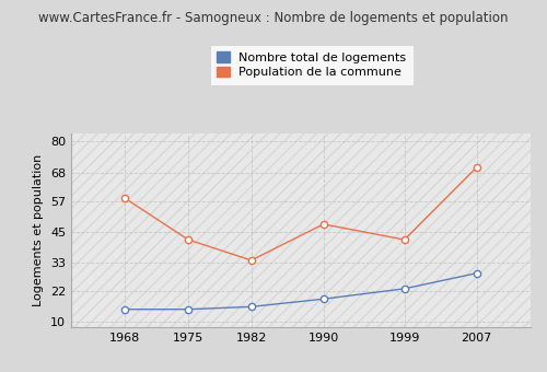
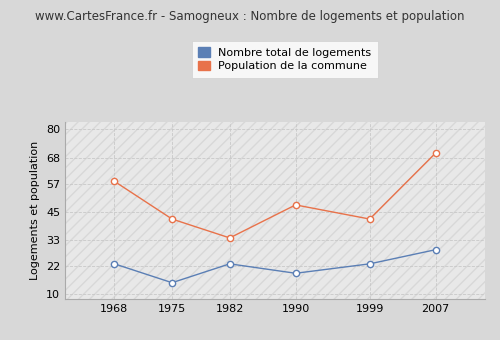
Nombre total de logements/1968: 15 -> 23
Nombre total de logements/1982: 16 -> 23
